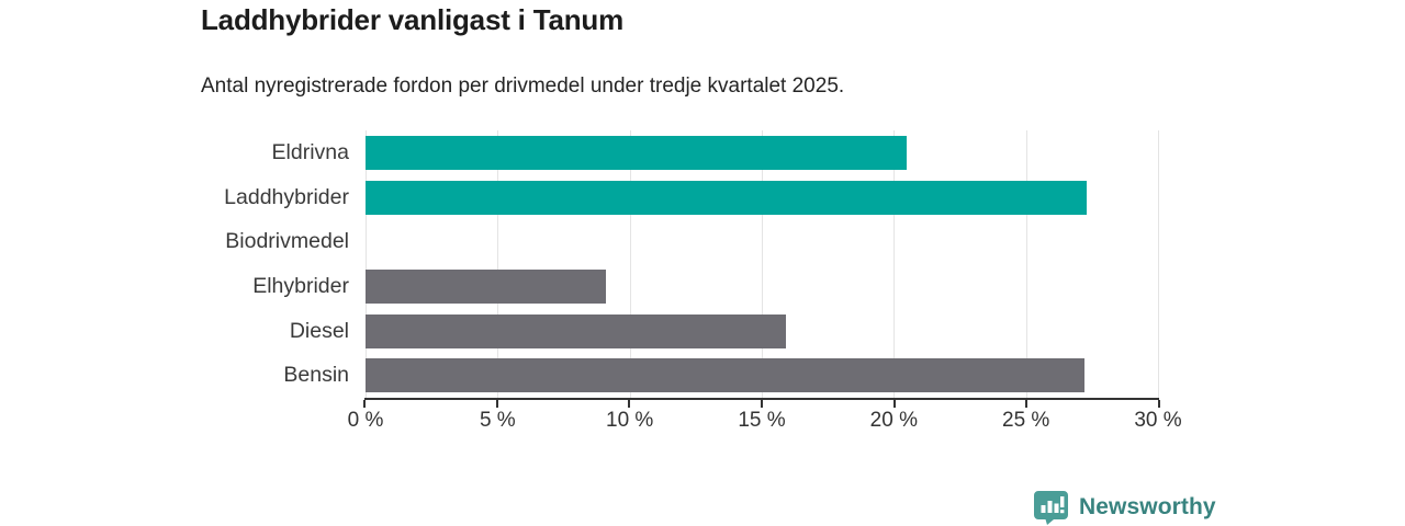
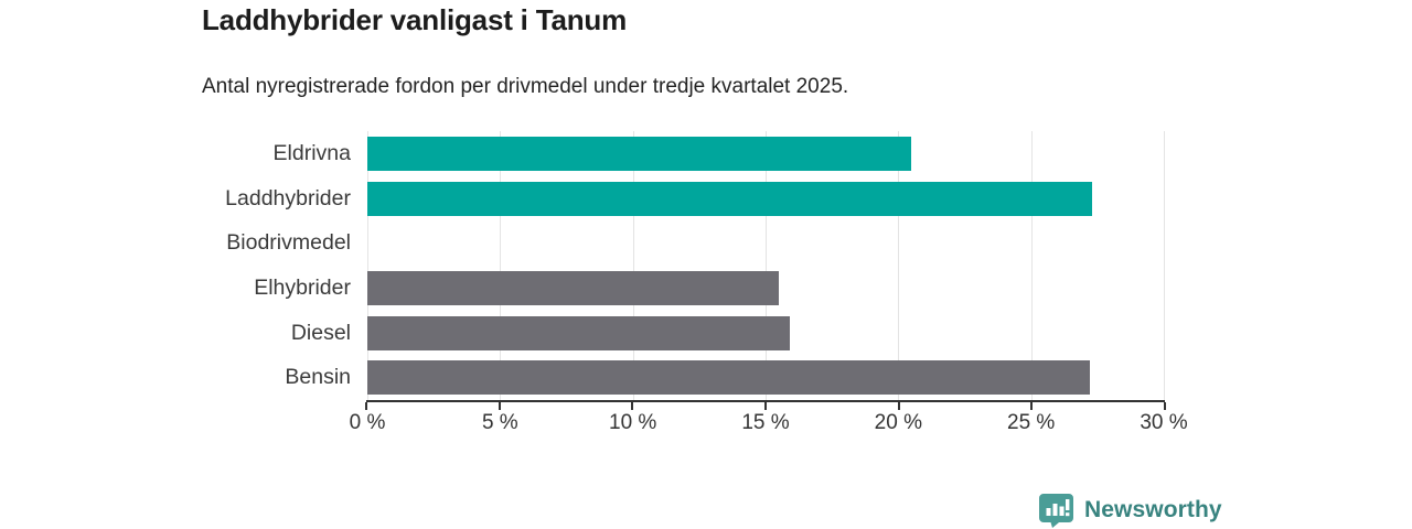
Elhybrider: 9.1% -> 15.5%
